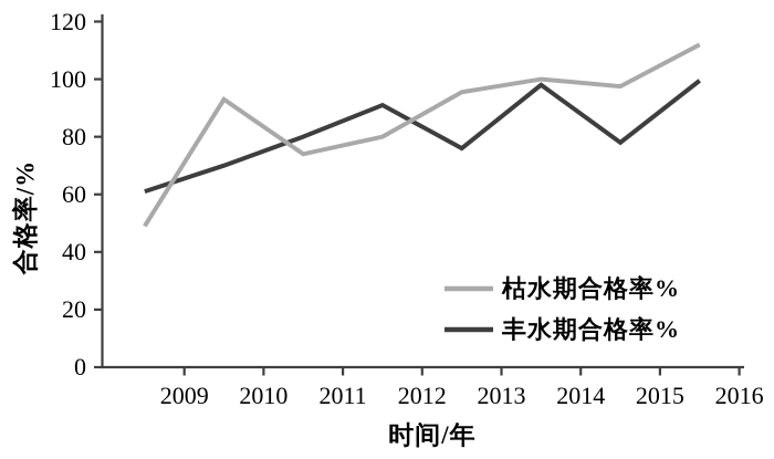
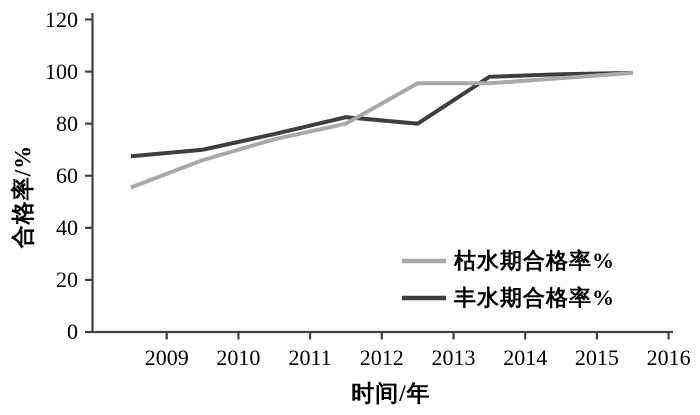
枯水期合格率%/2009: 49 -> 56
丰水期合格率%/2009: 61 -> 68
枯水期合格率%/2010: 93 -> 66
丰水期合格率%/2011: 80 -> 76
丰水期合格率%/2012: 91 -> 82
丰水期合格率%/2013: 76 -> 80
枯水期合格率%/2014: 100 -> 96
丰水期合格率%/2015: 78 -> 99
枯水期合格率%/2016: 112 -> 100
